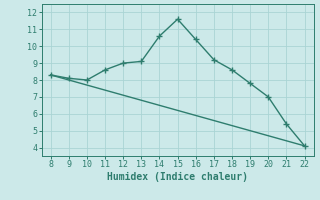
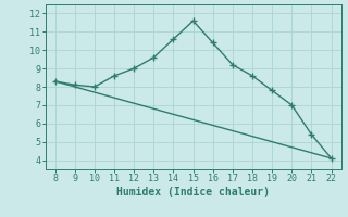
13: 9.1 -> 9.6
